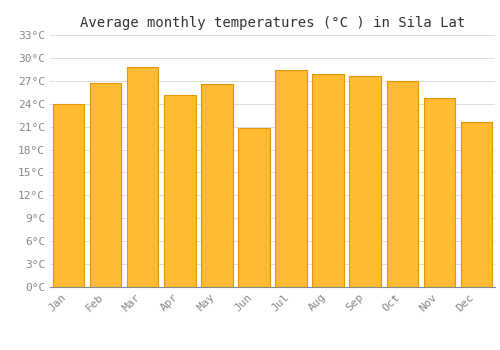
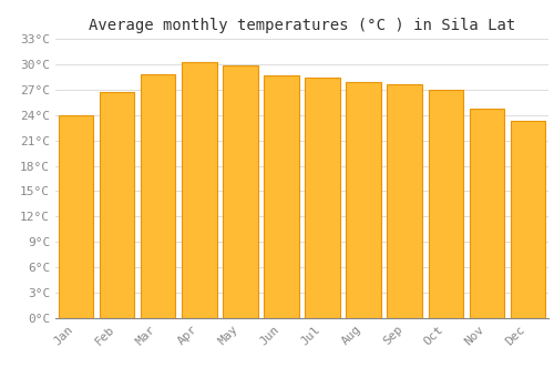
Apr: 25.2°C -> 30.2°C
May: 26.6°C -> 29.8°C
Jun: 20.8°C -> 28.7°C
Dec: 21.6°C -> 23.3°C
